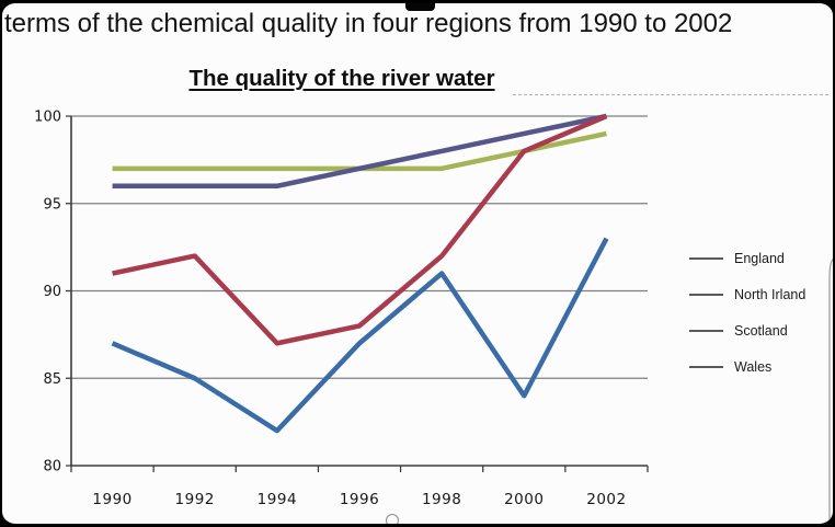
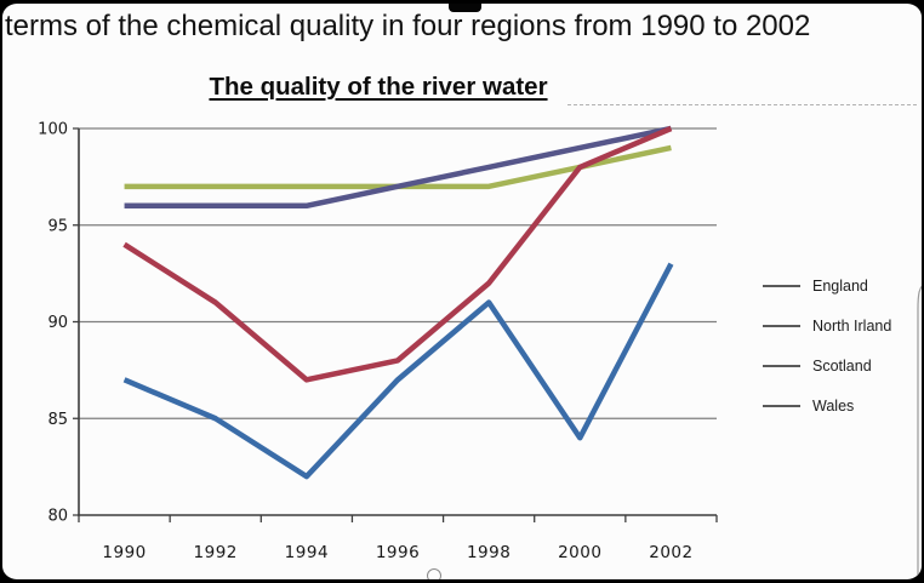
North Irland/1990: 91 -> 94
North Irland/1992: 92 -> 91
